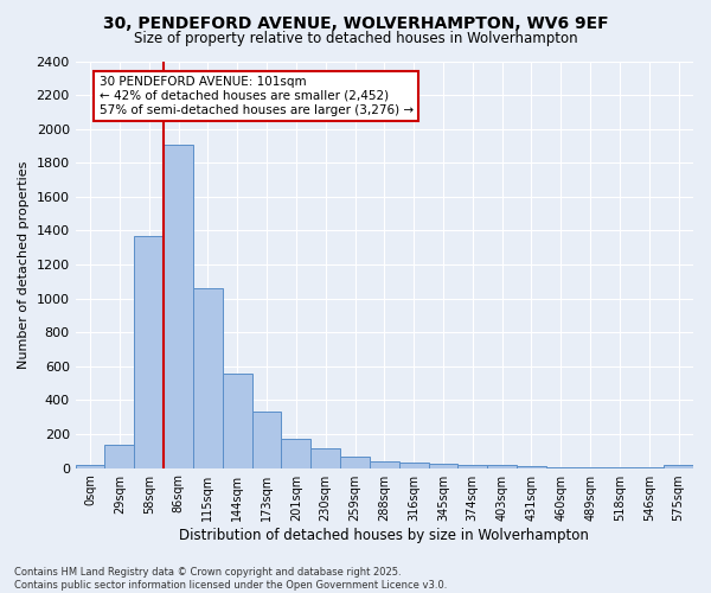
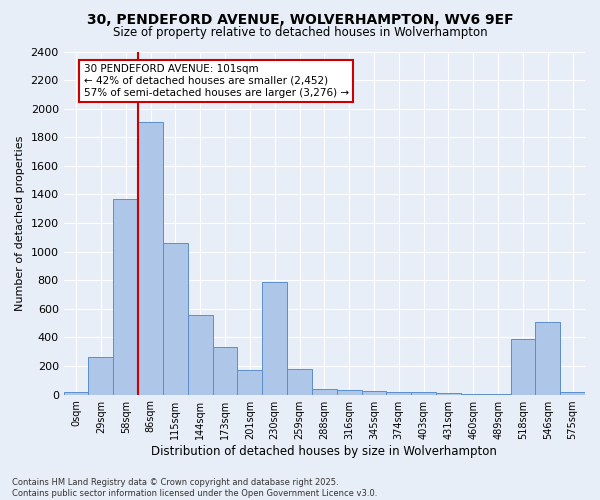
29sqm: 140 -> 260
230sqm: 120 -> 790
259sqm: 60 -> 180
518sqm: 0 -> 390
546sqm: 0 -> 510
